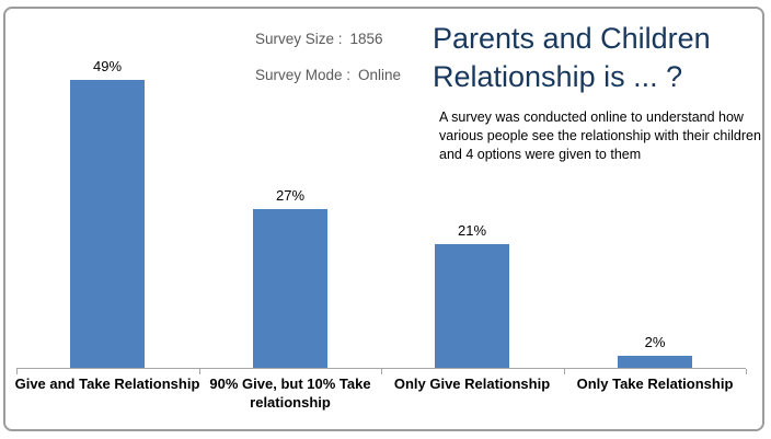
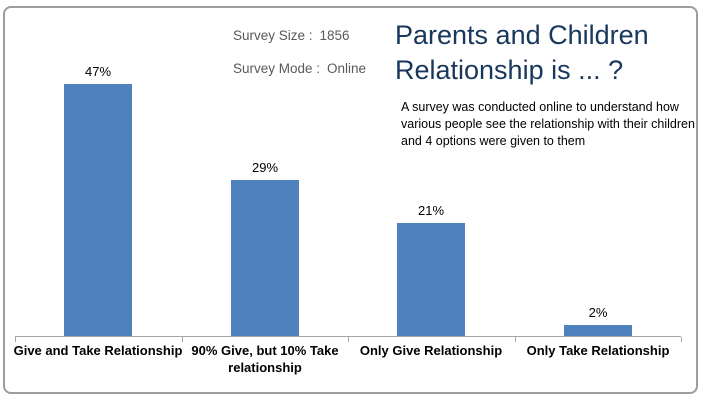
Give and Take Relationship: 49% -> 47%
90% Give, but 10% Take relationship: 27% -> 29%
